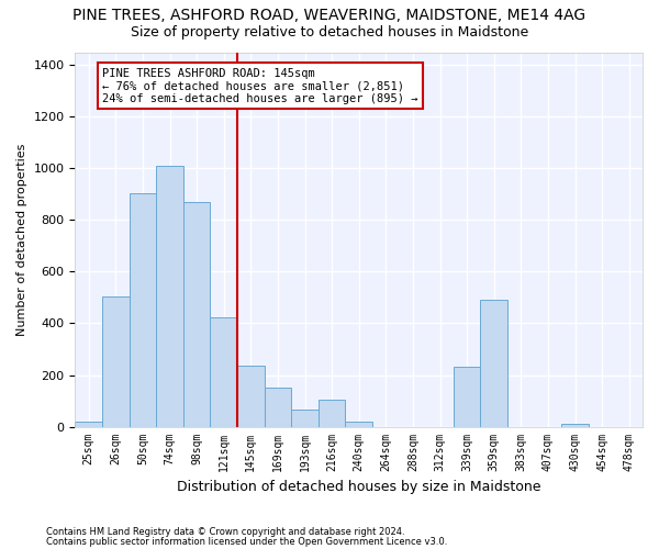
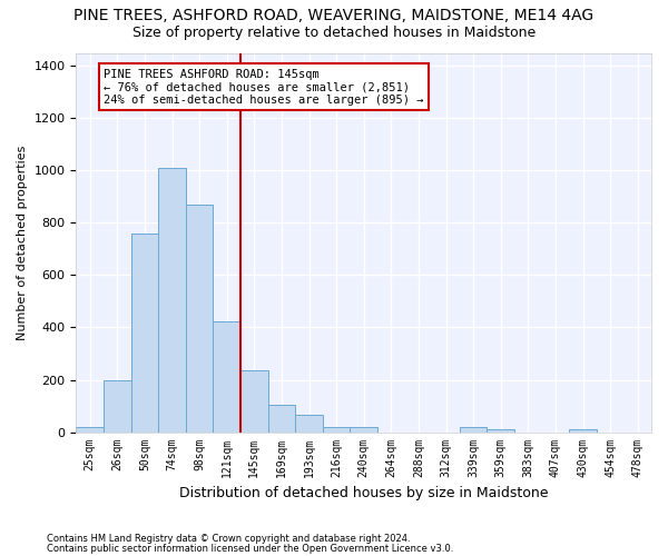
26sqm: 505 -> 200
50sqm: 905 -> 760
169sqm: 150 -> 105
216sqm: 105 -> 20
339sqm: 230 -> 20
359sqm: 490 -> 10
